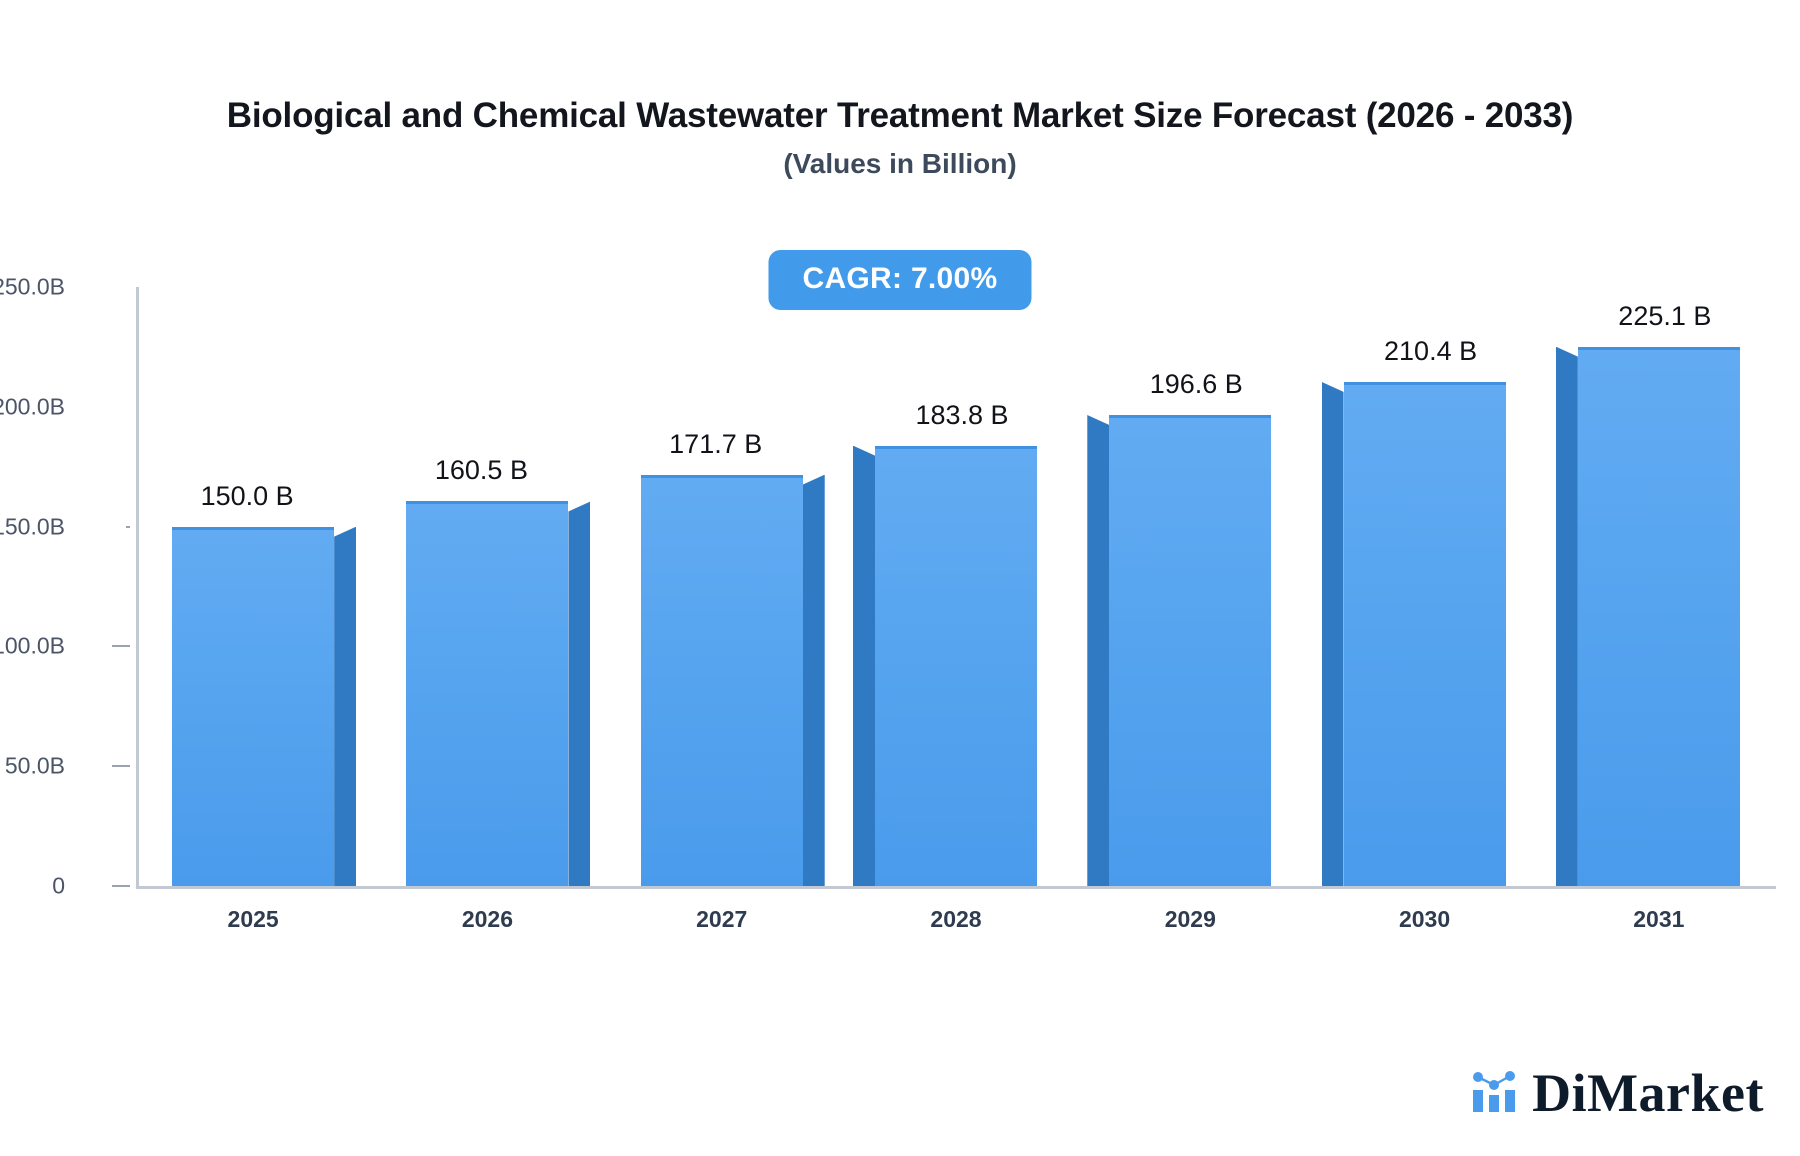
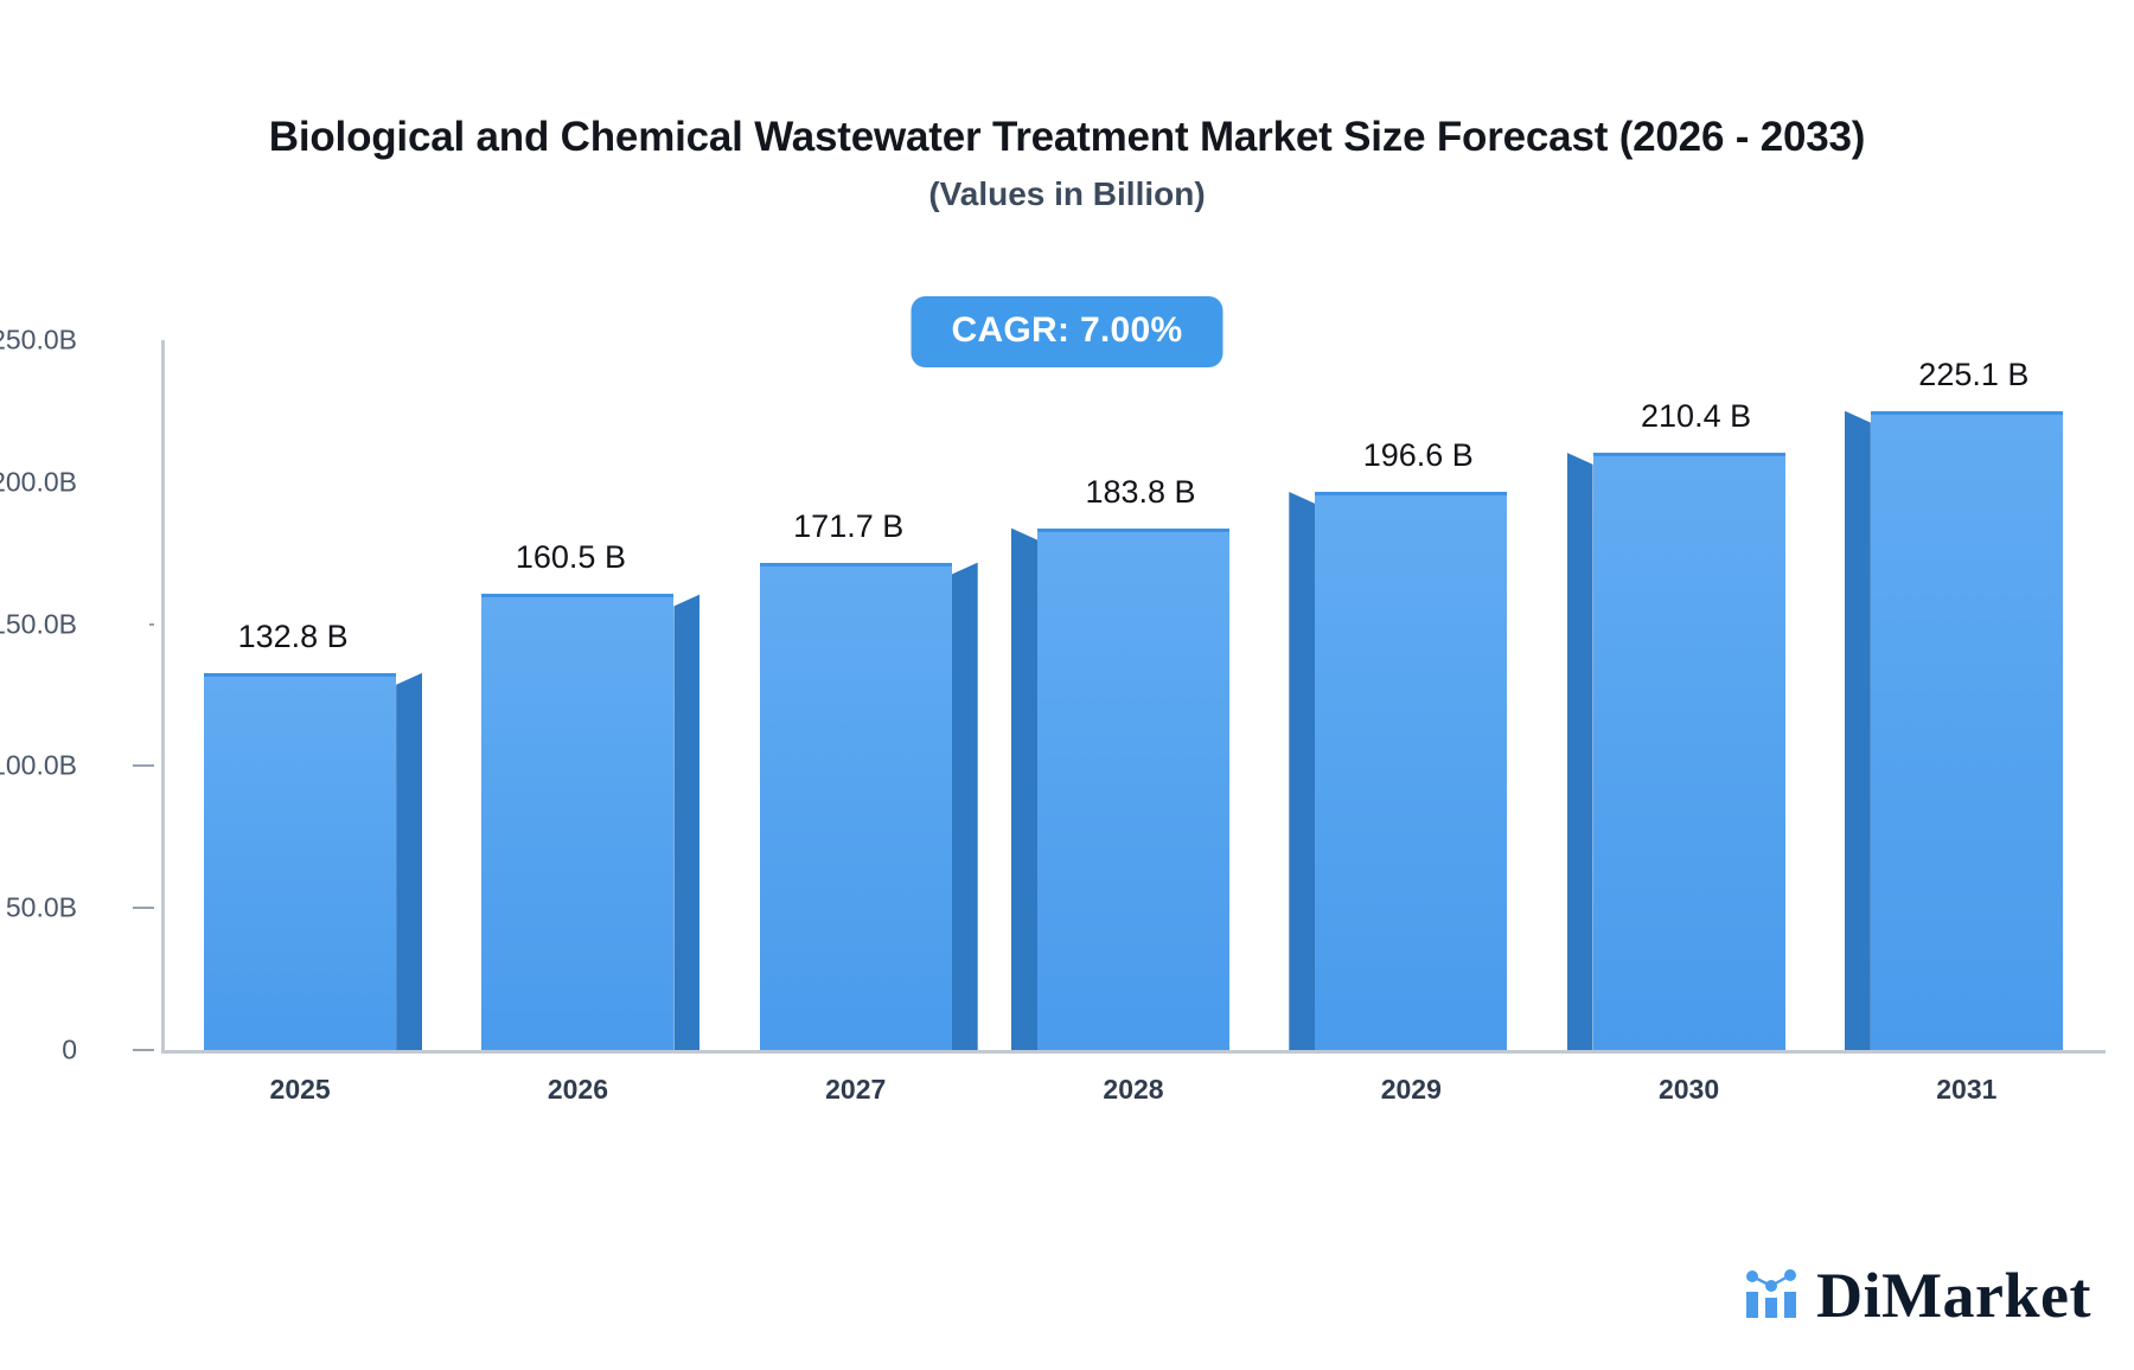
2025: 150.0 -> 132.8
